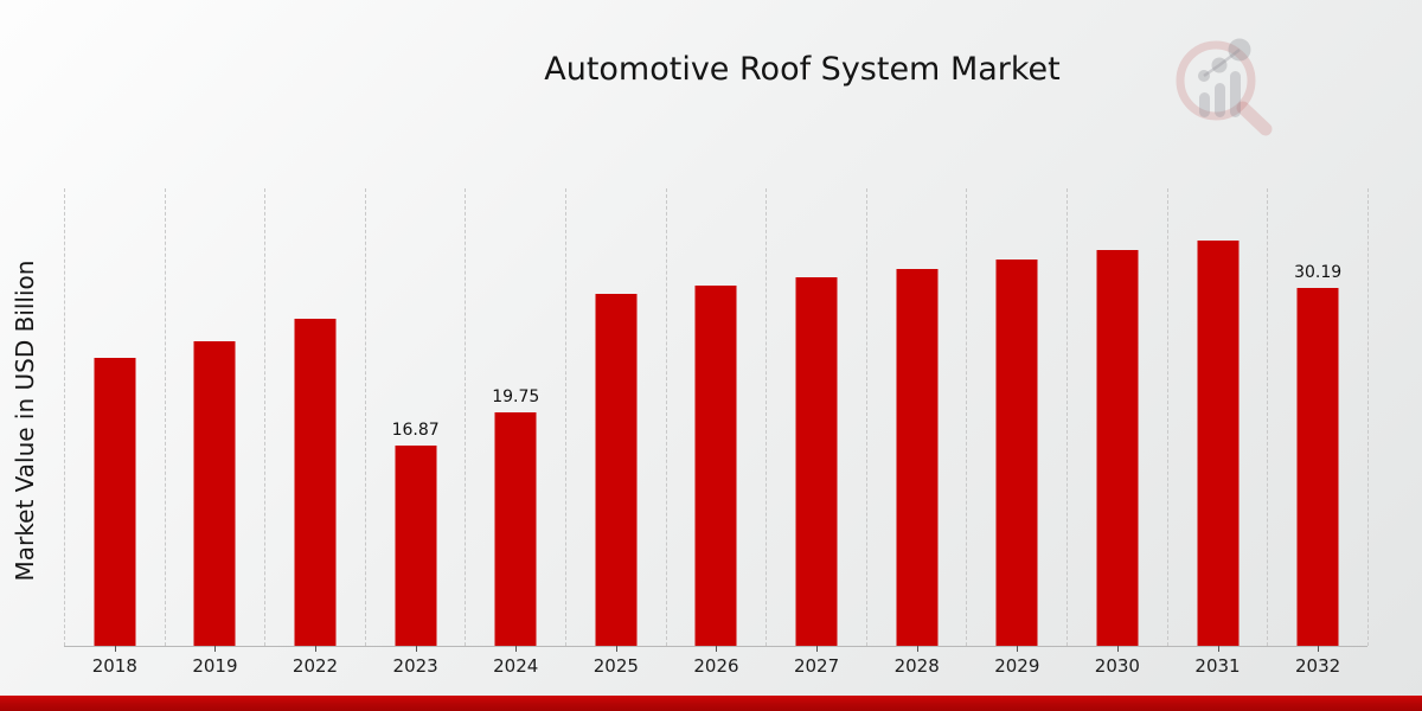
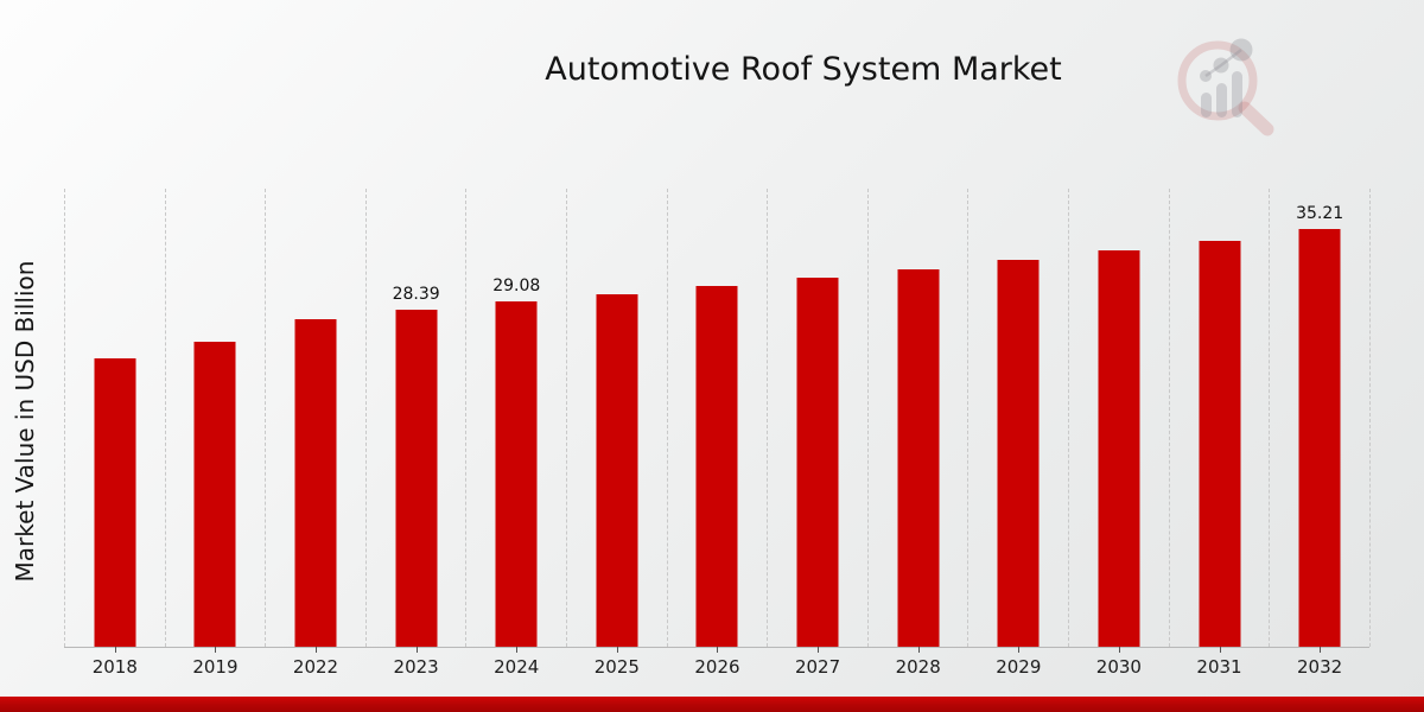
2023: 16.87 -> 28.39
2024: 19.75 -> 29.08
2032: 30.19 -> 35.21
